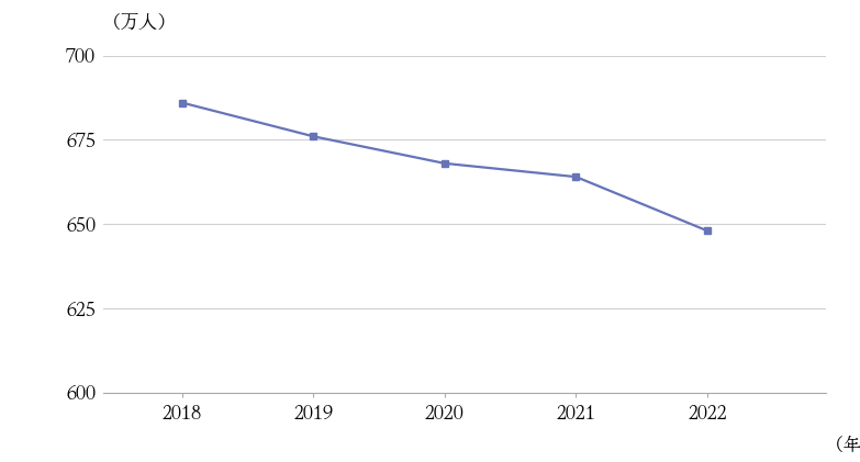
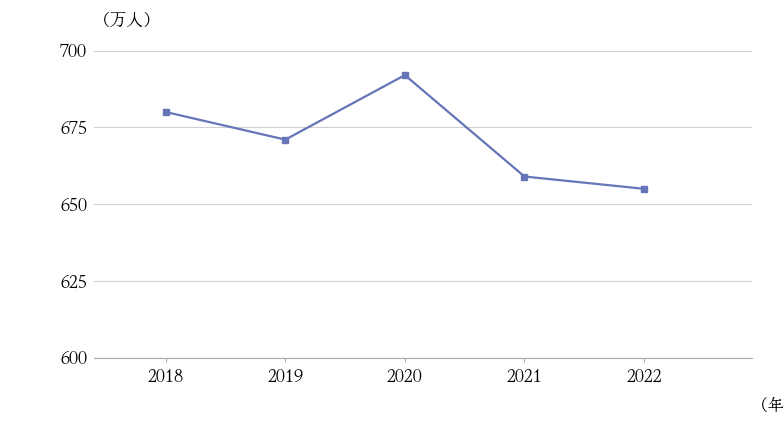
2018: 686 -> 680
2019: 676 -> 671
2020: 668 -> 692
2021: 664 -> 659
2022: 648 -> 655
